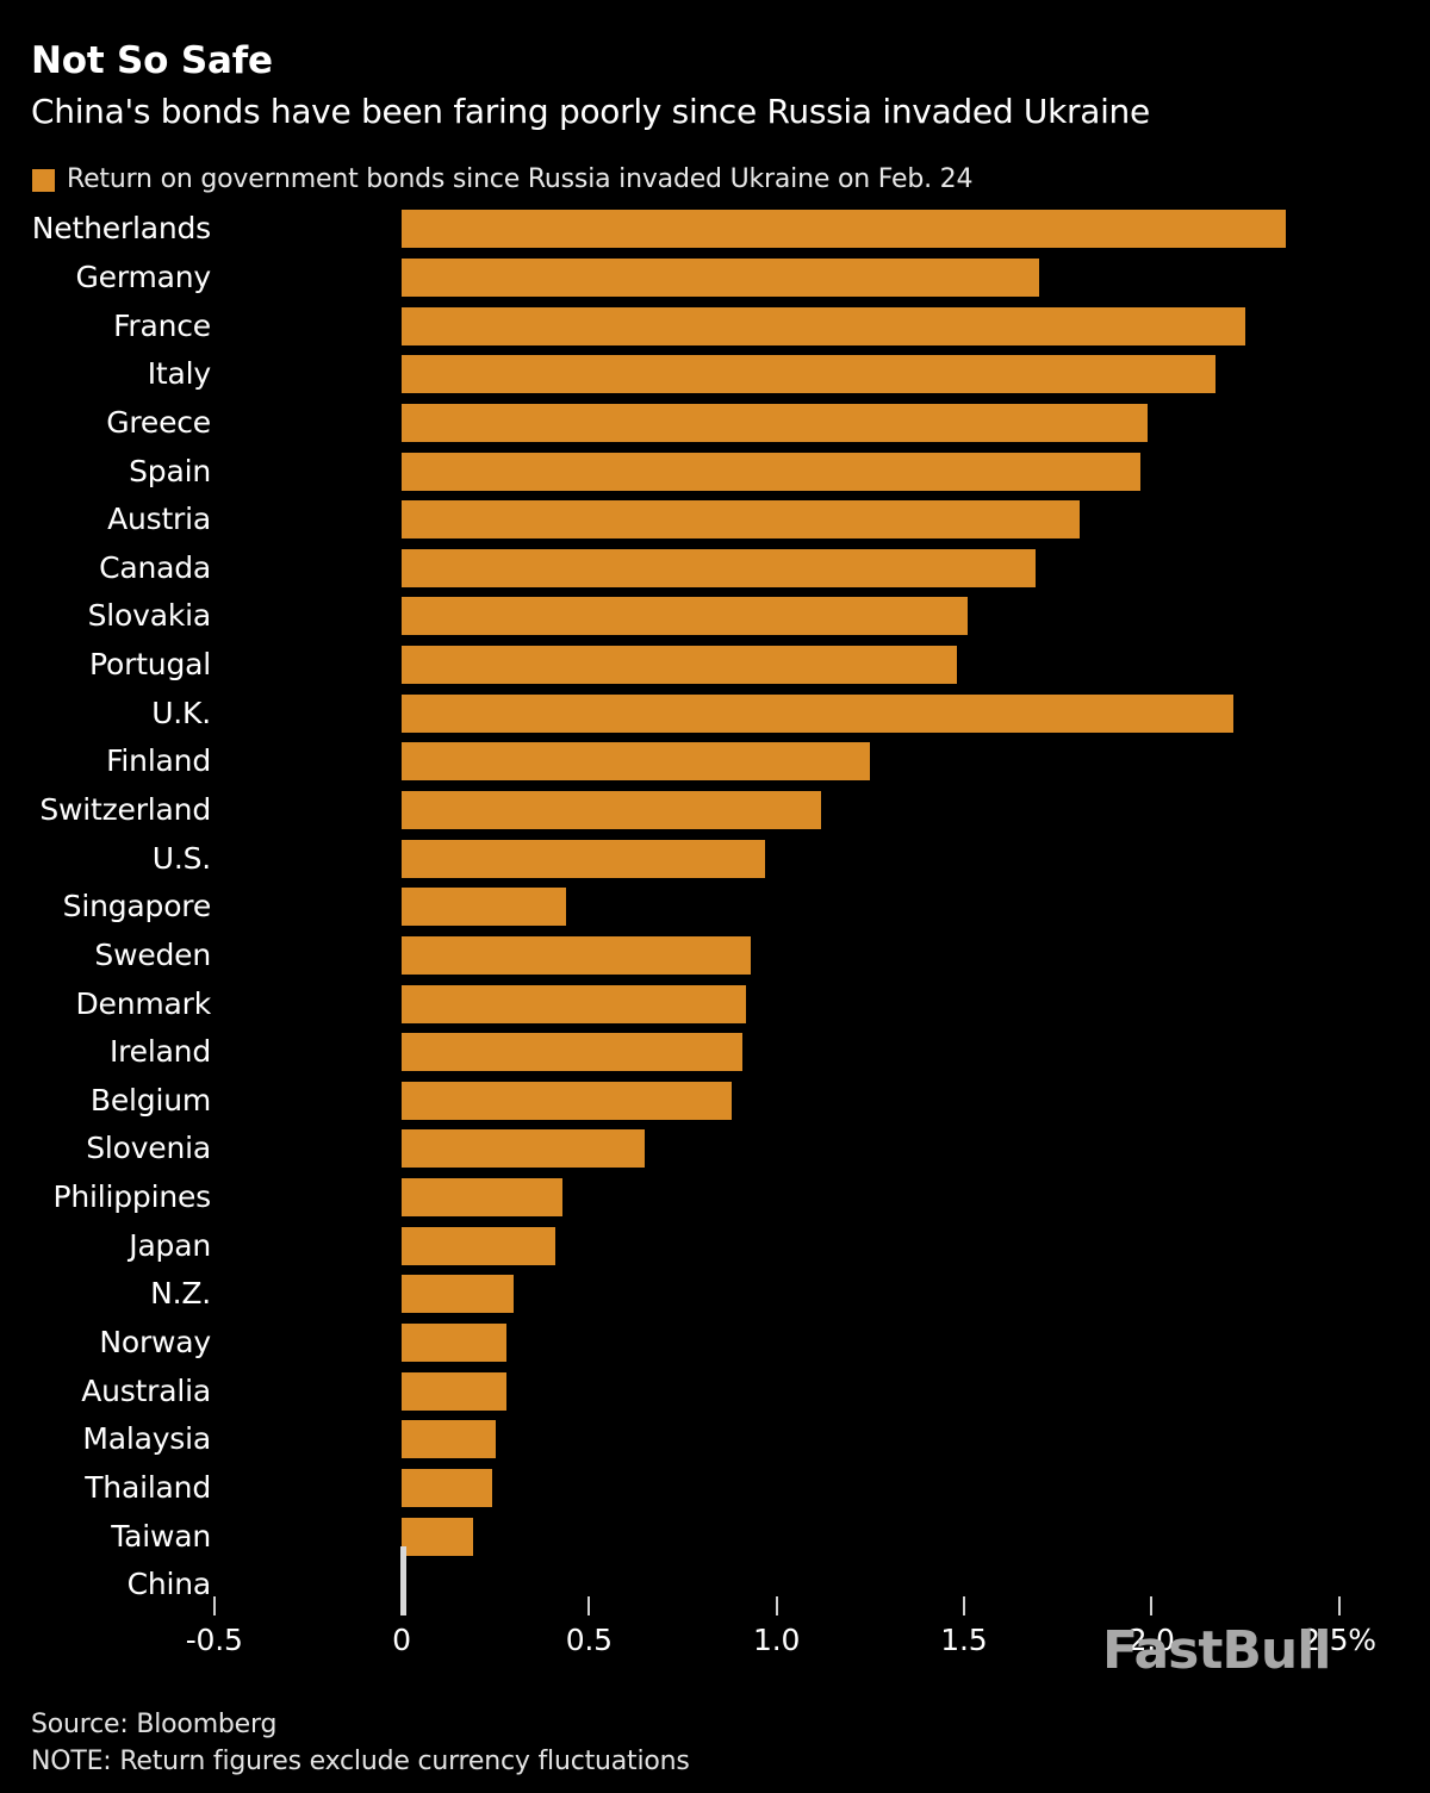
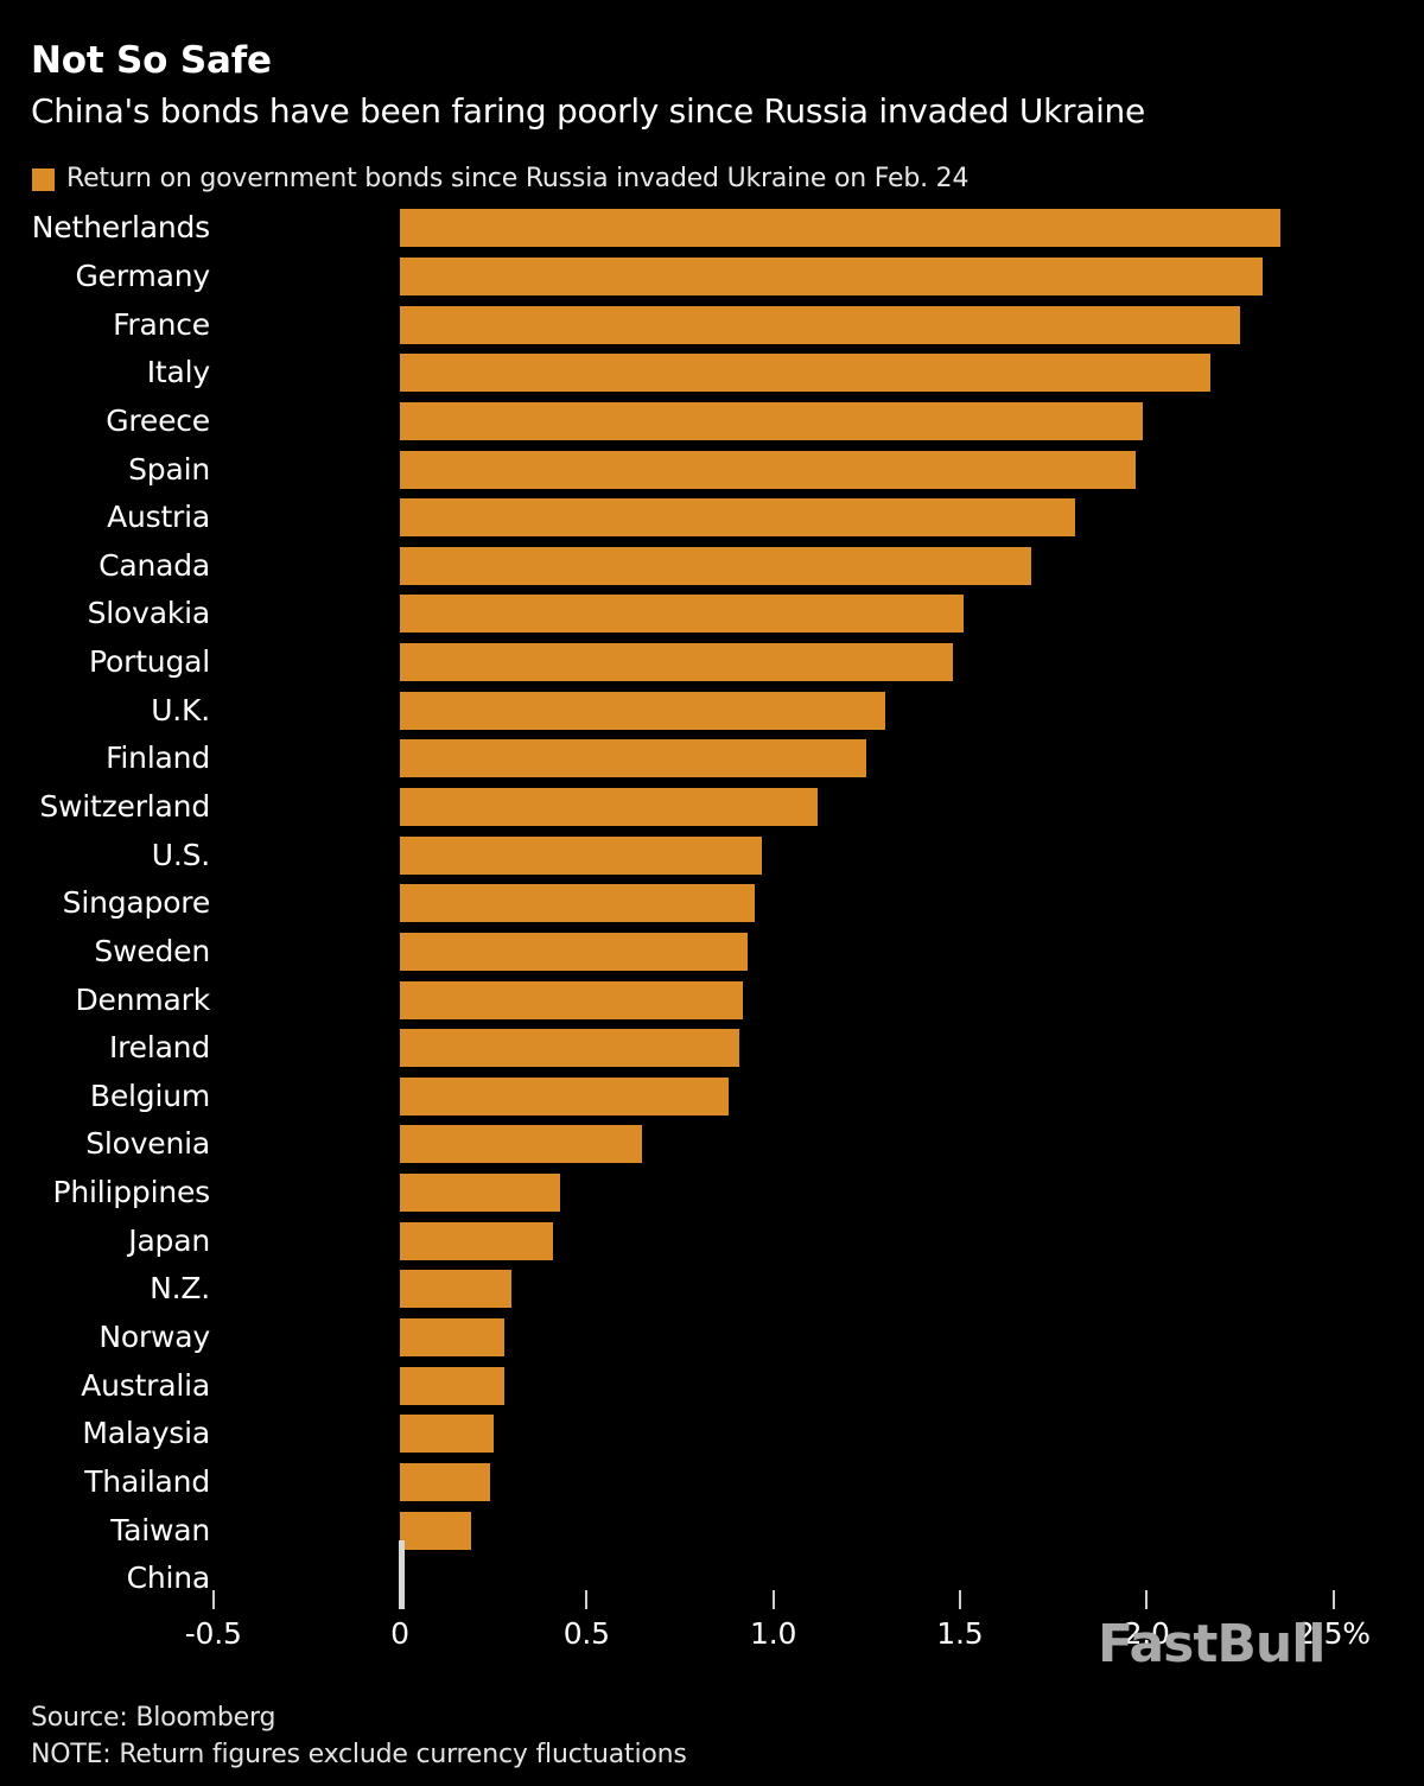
Germany: 1.70% -> 2.31%
U.K.: 2.22% -> 1.30%
Singapore: 0.44% -> 0.95%
